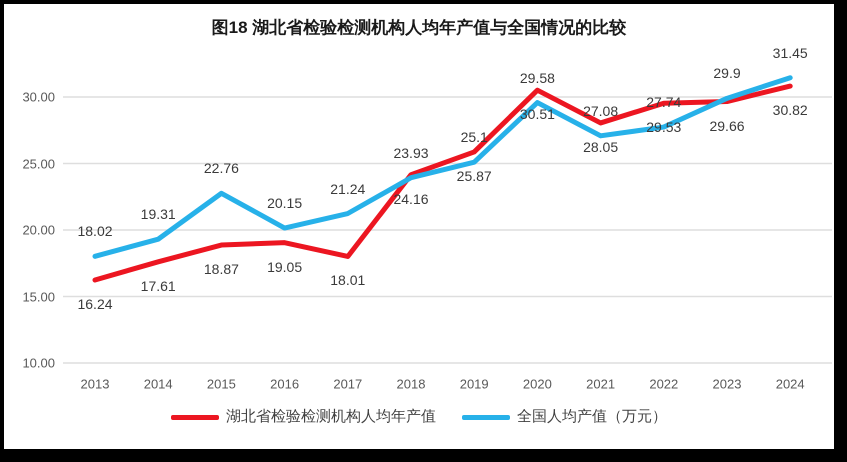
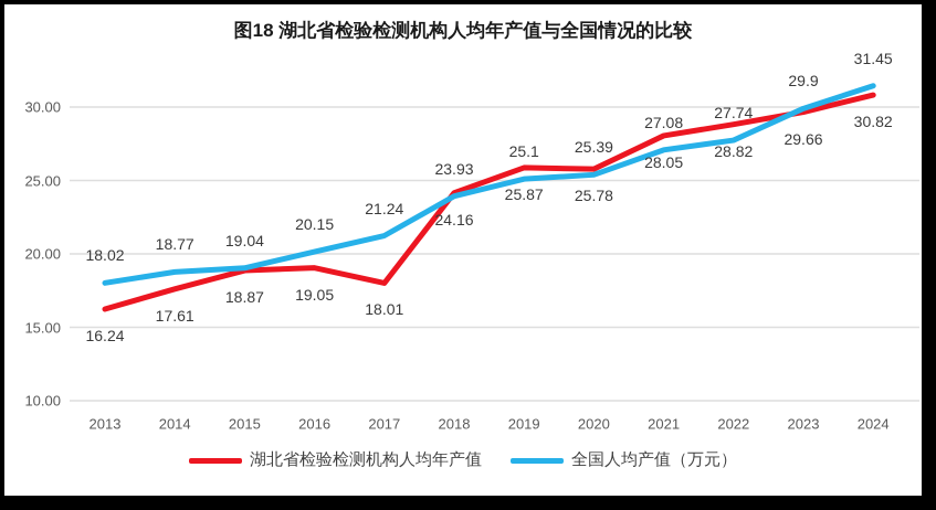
全国人均产值（万元）/2014: 19.31 -> 18.77
全国人均产值（万元）/2015: 22.76 -> 19.04
湖北省检验检测机构人均年产值/2020: 30.51 -> 25.78
全国人均产值（万元）/2020: 29.58 -> 25.39
湖北省检验检测机构人均年产值/2022: 29.53 -> 28.82
